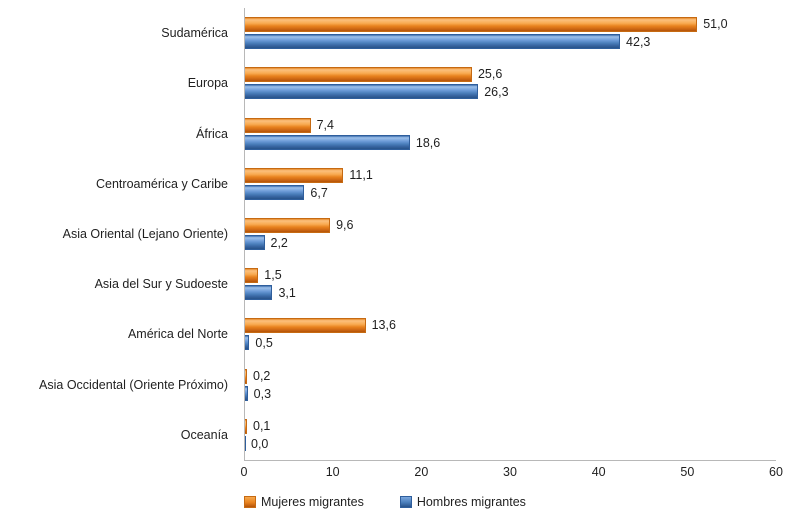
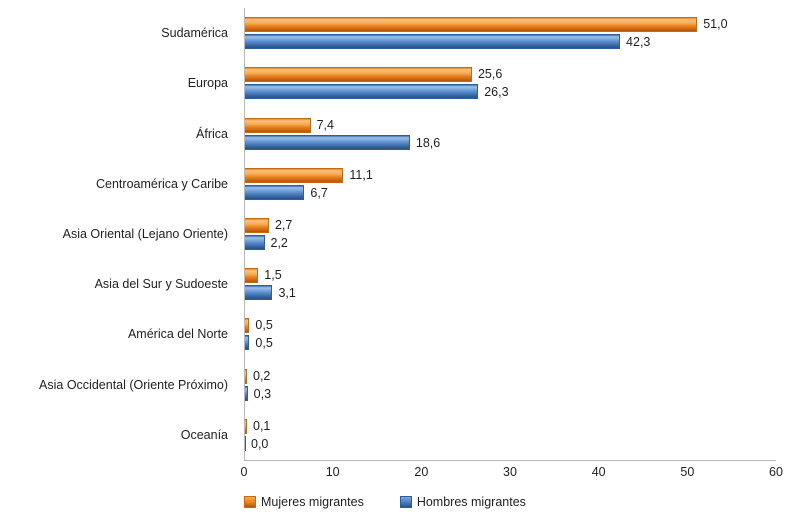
Mujeres migrantes/Asia Oriental (Lejano Oriente): 9,6 -> 2,7
Mujeres migrantes/América del Norte: 13,6 -> 0,5
